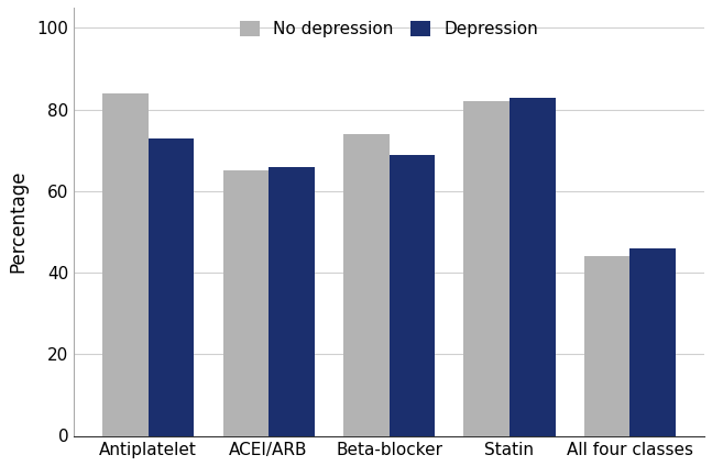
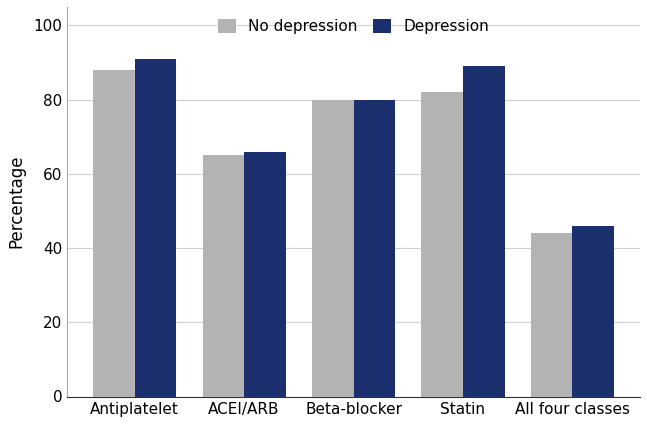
No depression/Antiplatelet: 84 -> 88
Depression/Antiplatelet: 73 -> 91
No depression/Beta-blocker: 74 -> 80
Depression/Beta-blocker: 69 -> 80
Depression/Statin: 83 -> 89
